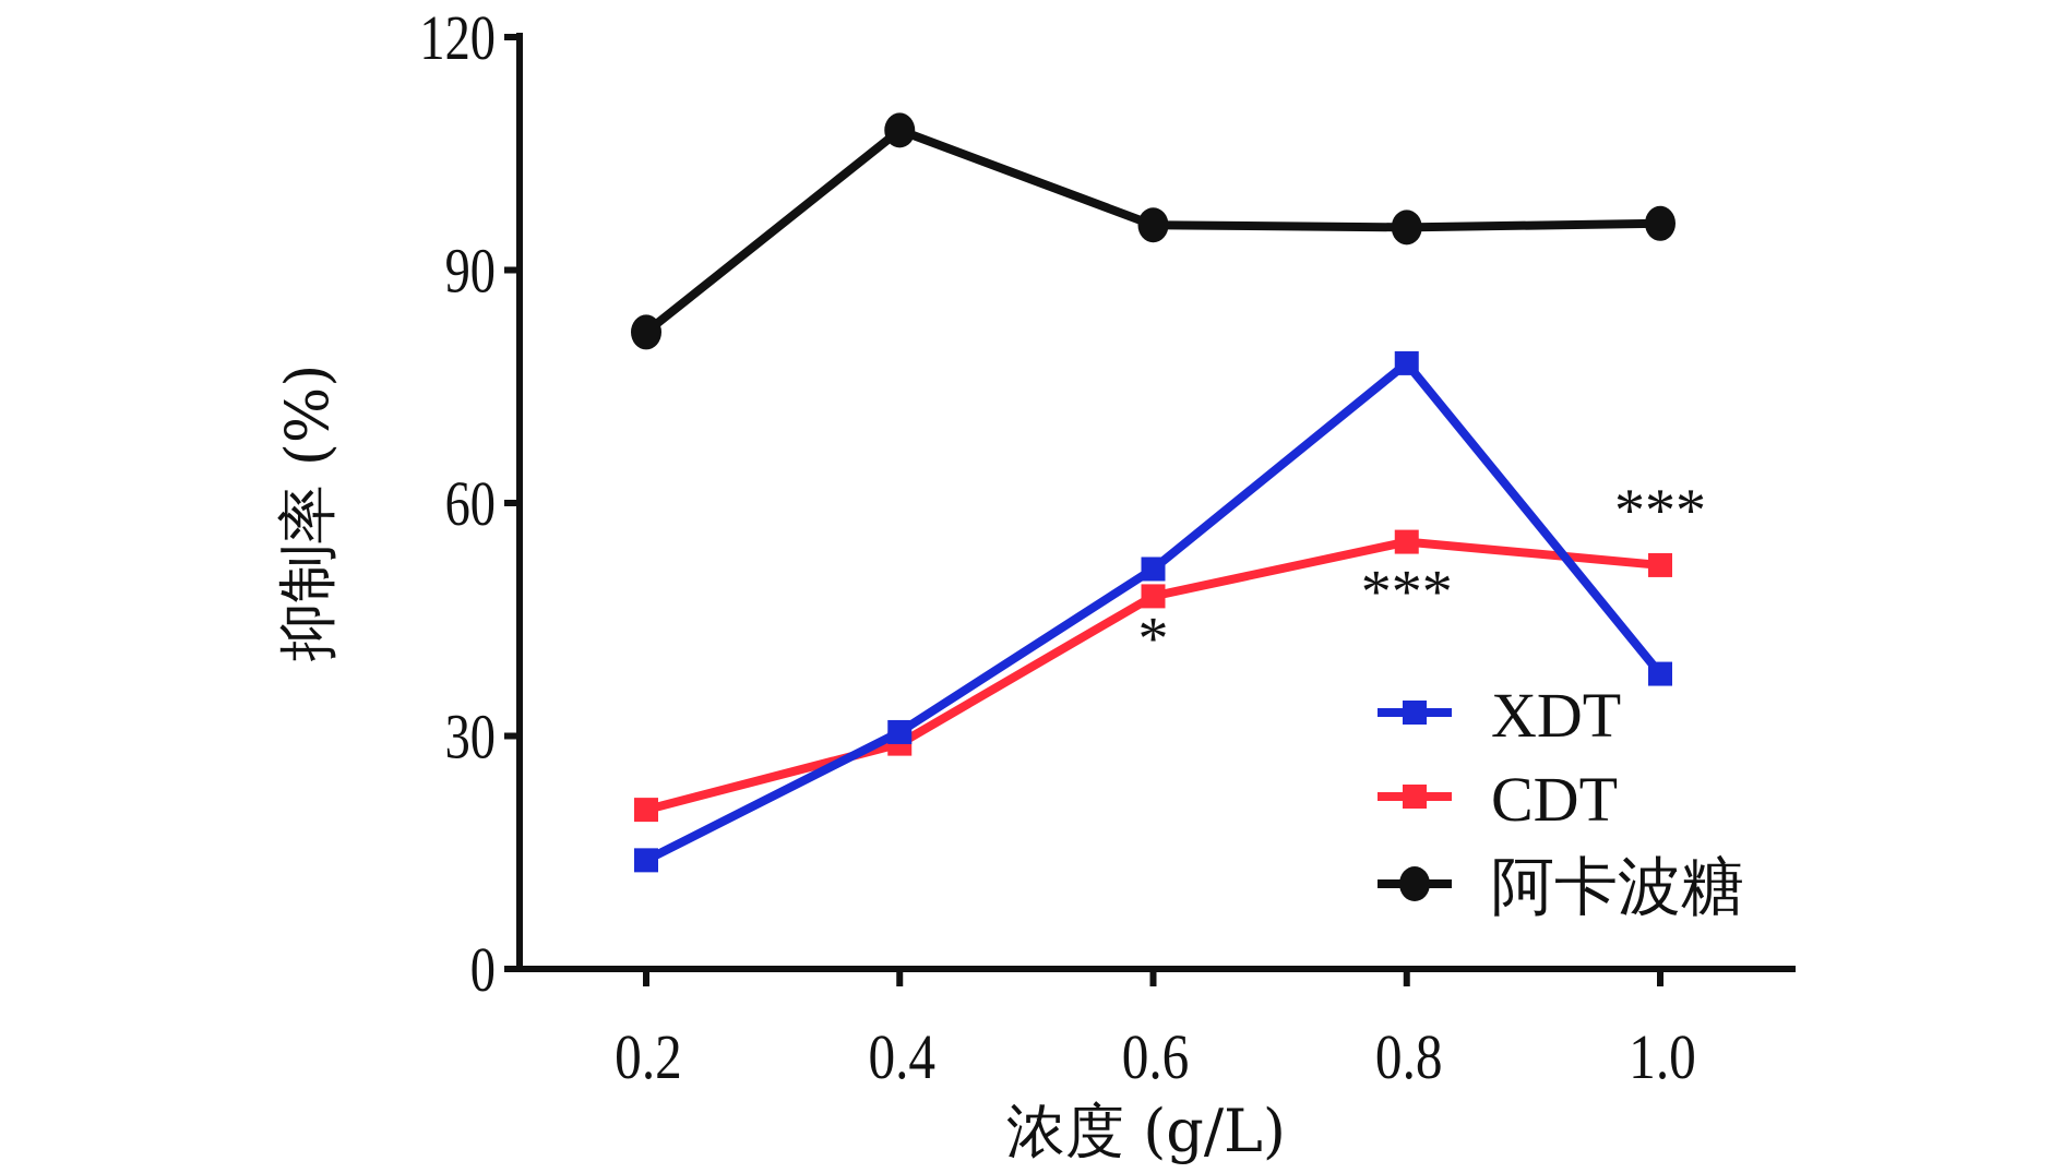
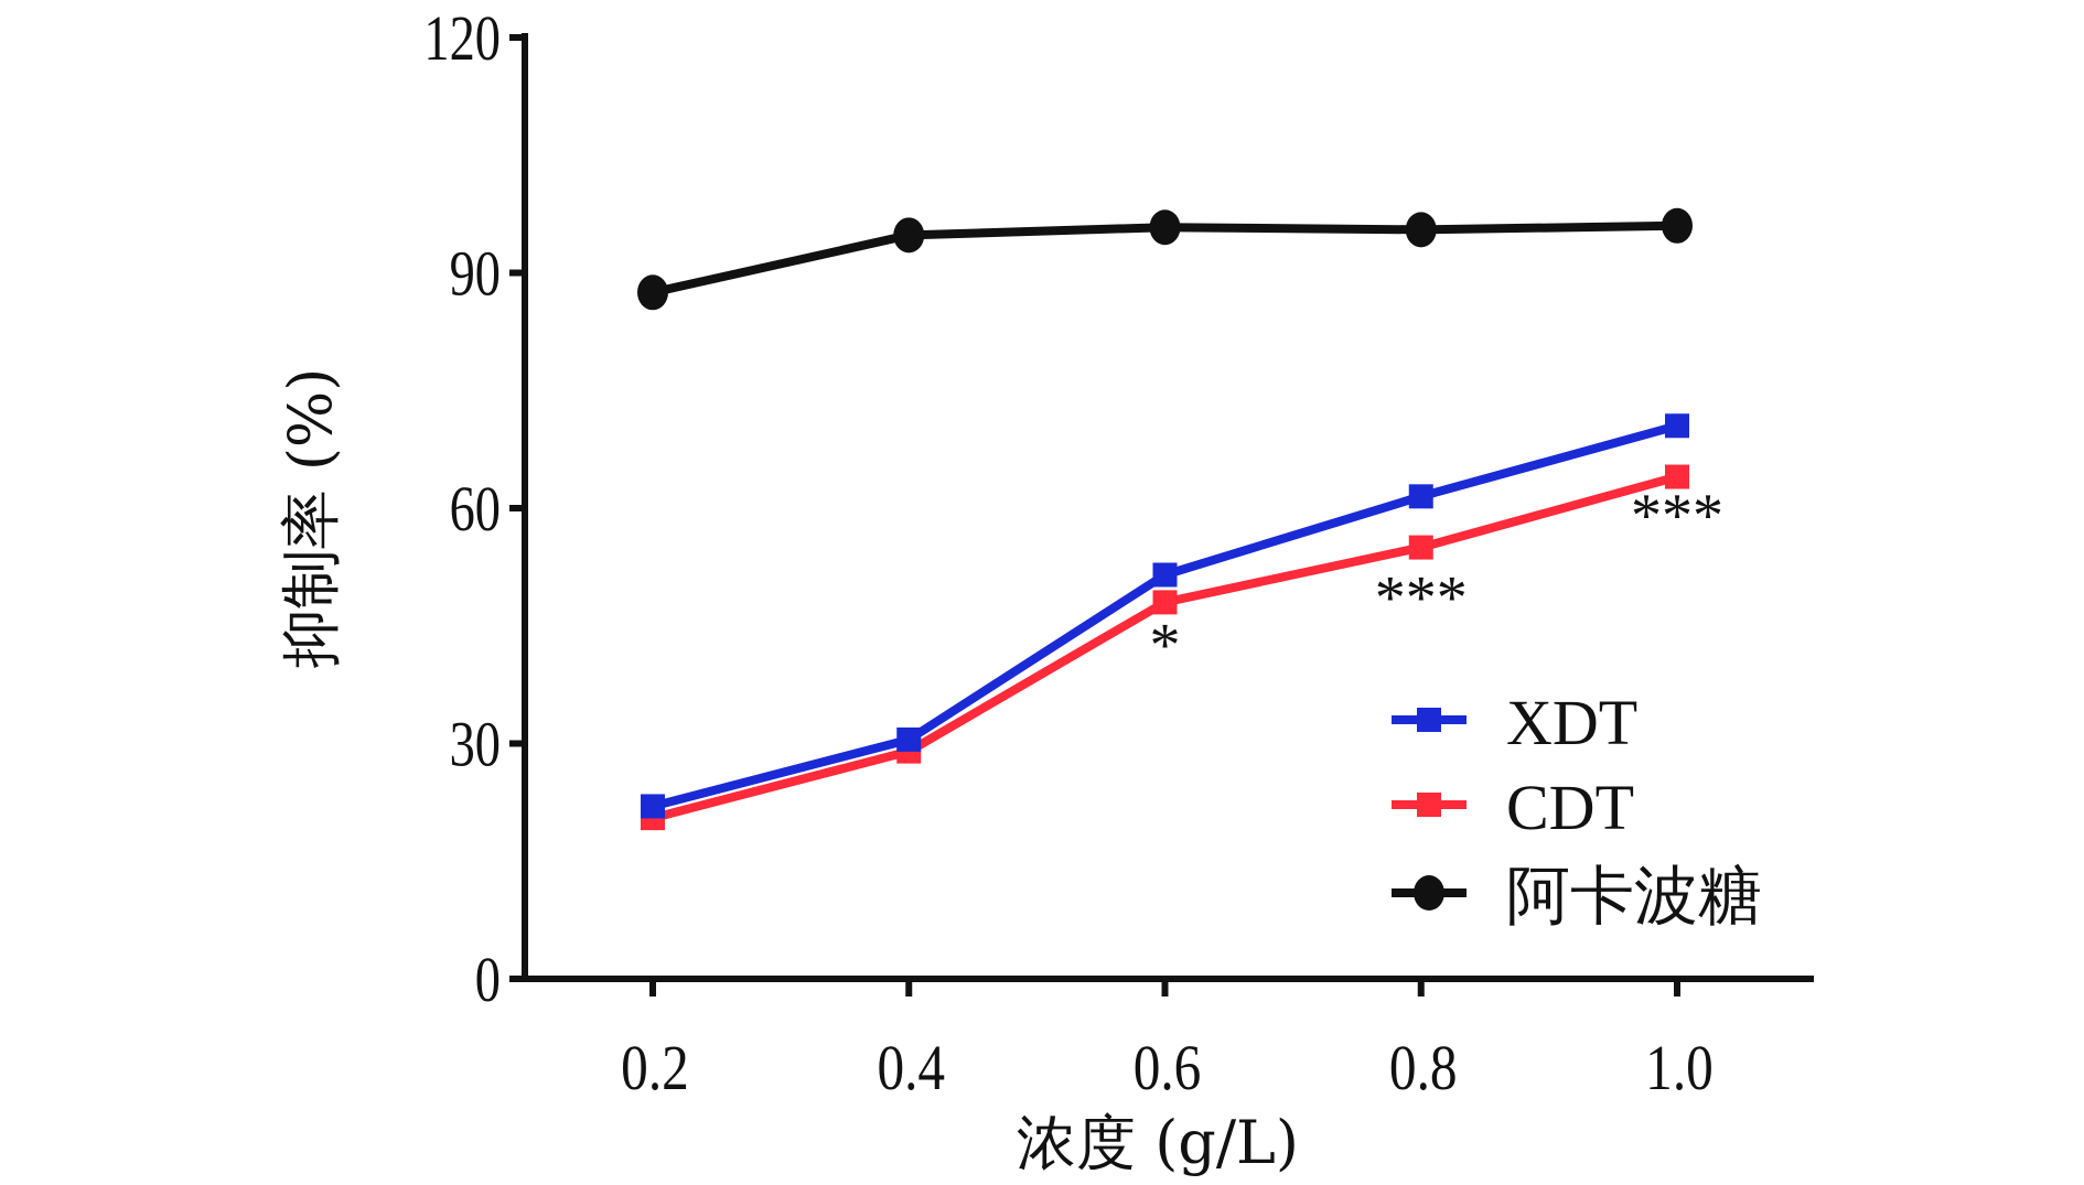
XDT/0.2: 14 -> 22
阿卡波糖/0.2: 82 -> 88
阿卡波糖/0.4: 108 -> 95
XDT/0.8: 78 -> 62
XDT/1.0: 38 -> 70
CDT/1.0: 52 -> 64
